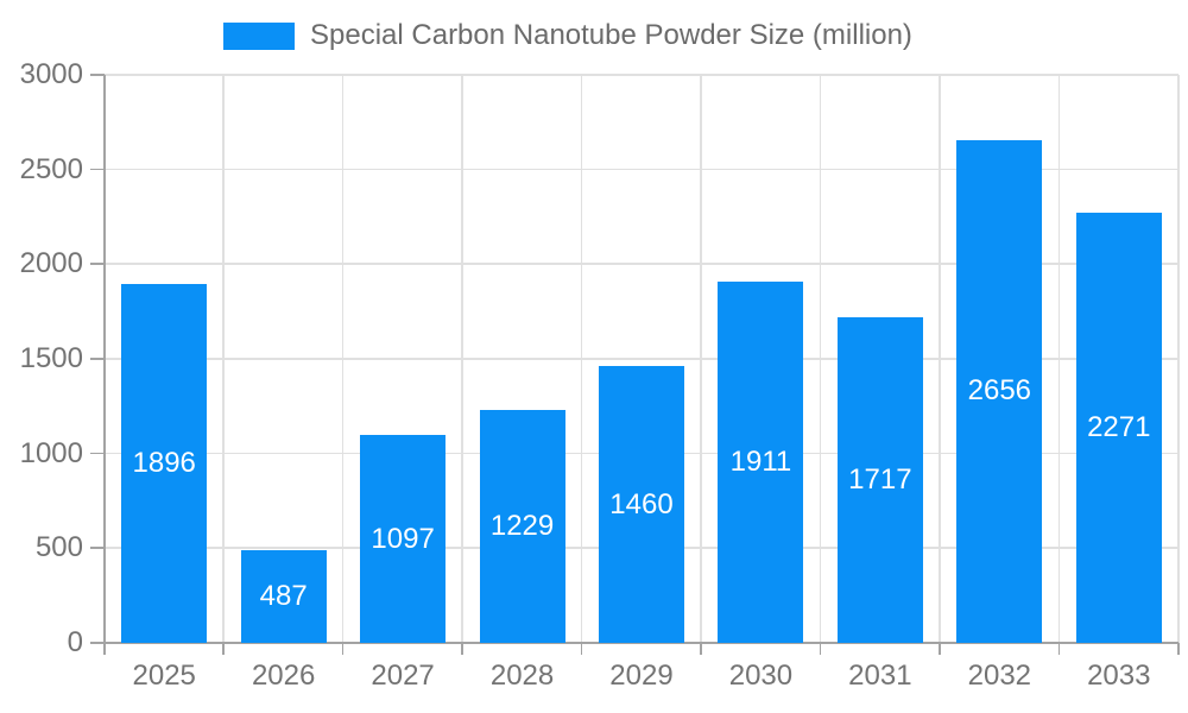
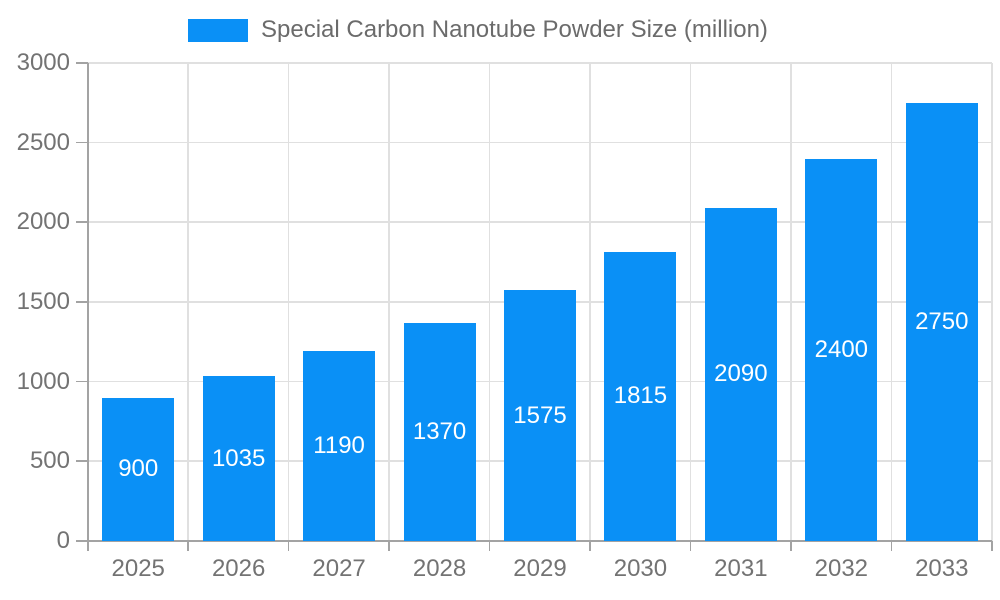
2025: 1896 -> 900
2026: 487 -> 1035
2027: 1097 -> 1190
2028: 1229 -> 1370
2029: 1460 -> 1575
2030: 1911 -> 1815
2031: 1717 -> 2090
2032: 2656 -> 2400
2033: 2271 -> 2750
